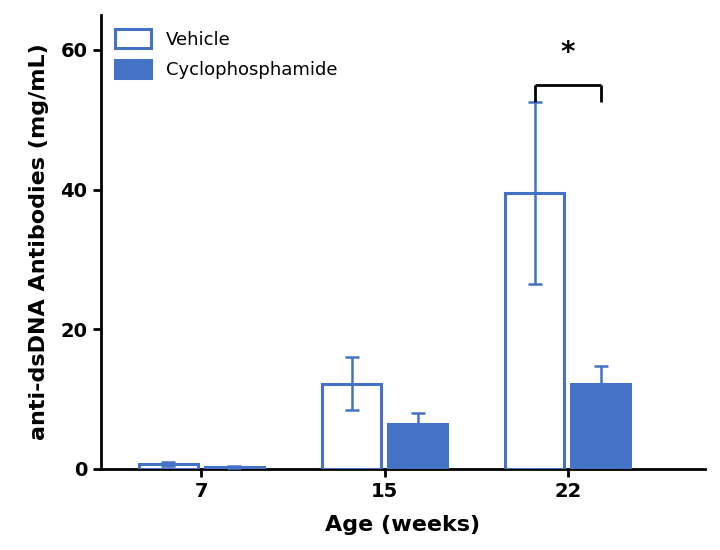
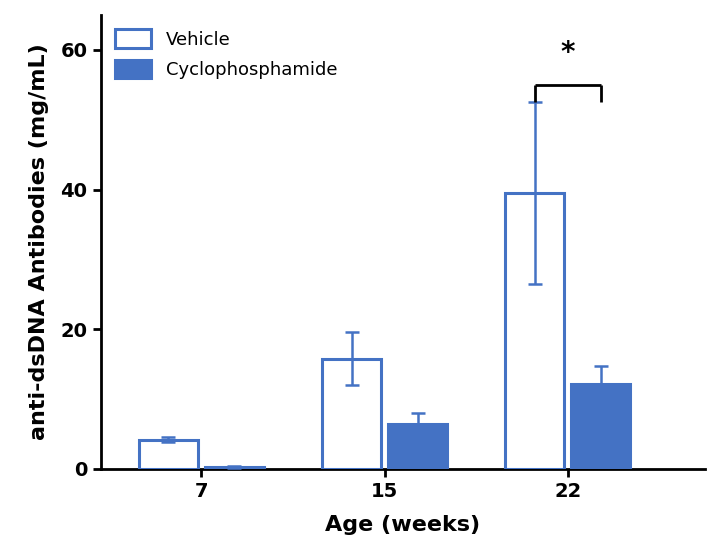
Vehicle/7: 0.7 -> 4.2
Vehicle/15: 12.2 -> 15.8
